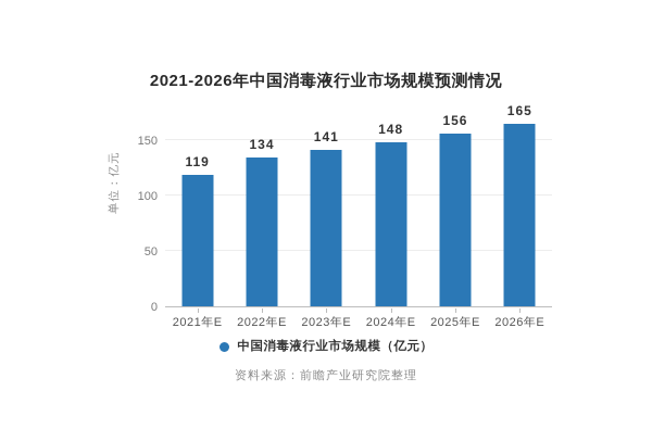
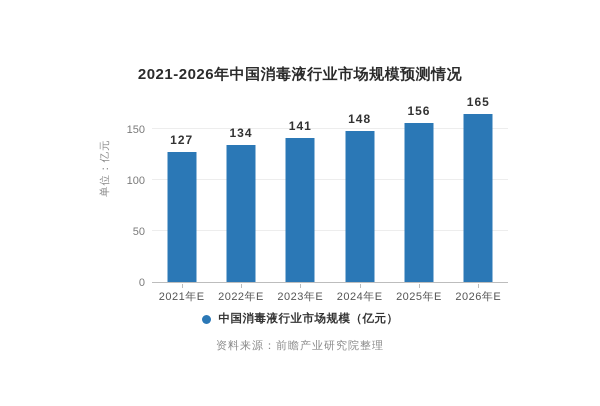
2021年E: 119 -> 127
